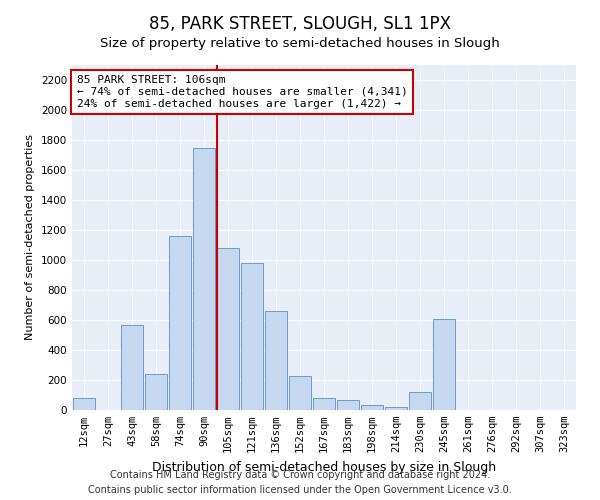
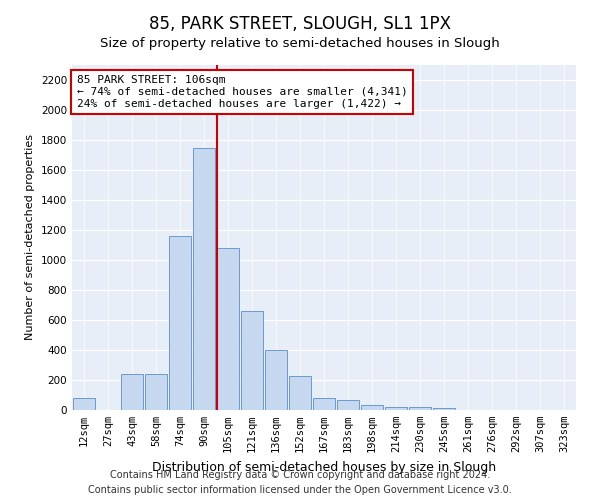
43sqm: 570 -> 240
121sqm: 980 -> 660
136sqm: 660 -> 400
230sqm: 120 -> 20
245sqm: 610 -> 20
